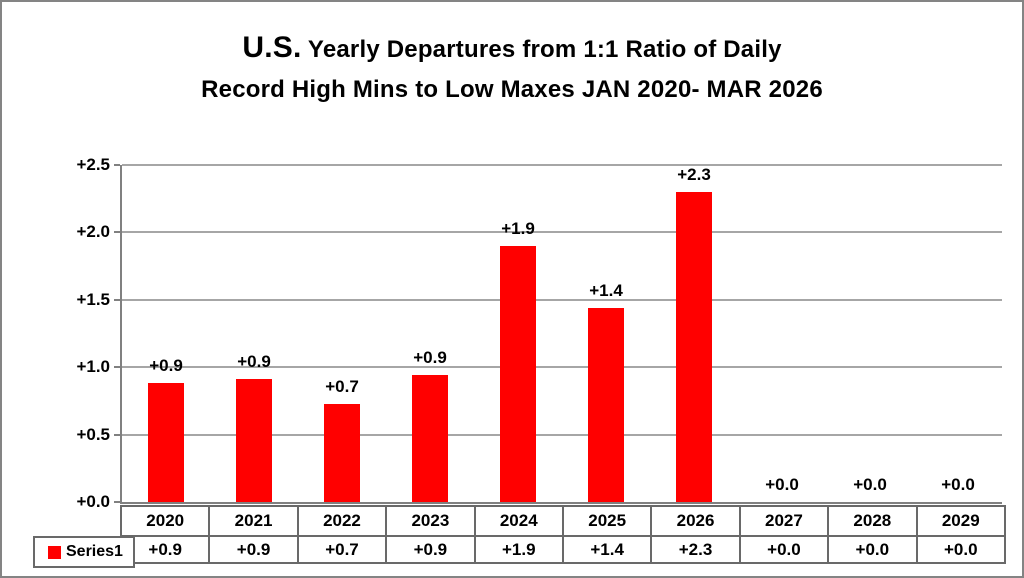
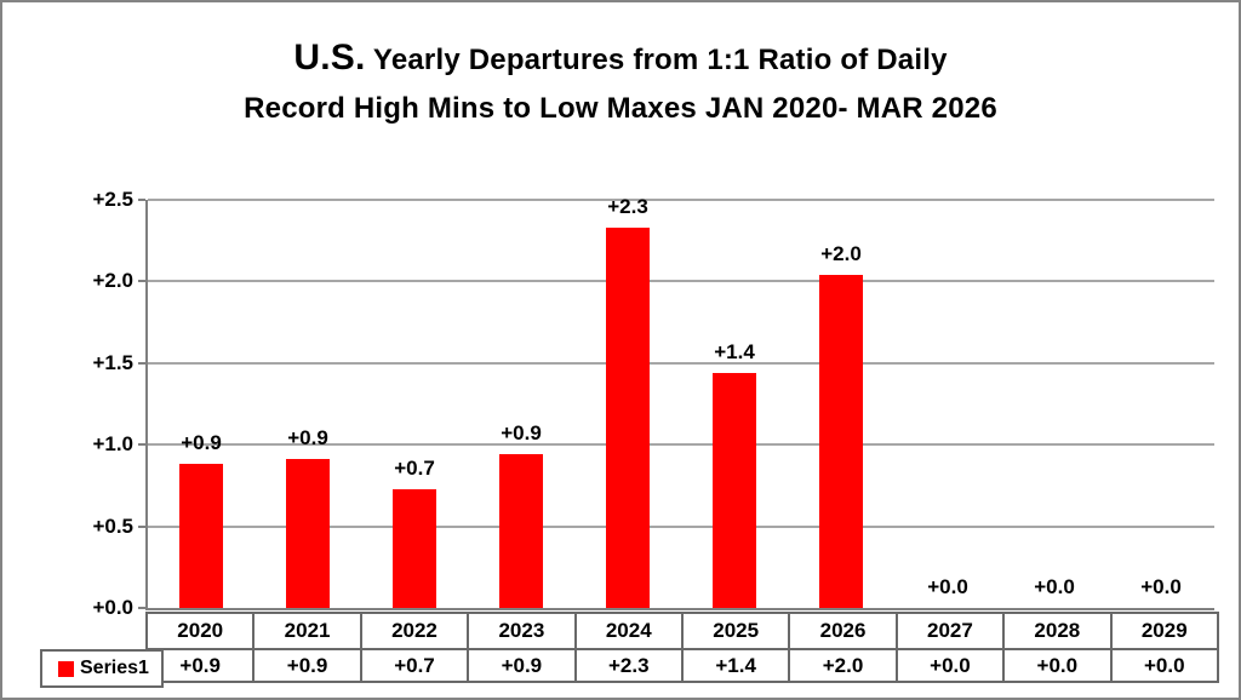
2024: +1.9 -> +2.3
2026: +2.3 -> +2.0
